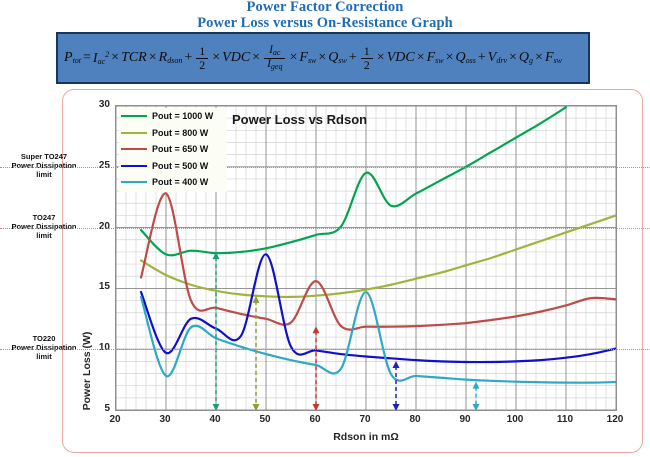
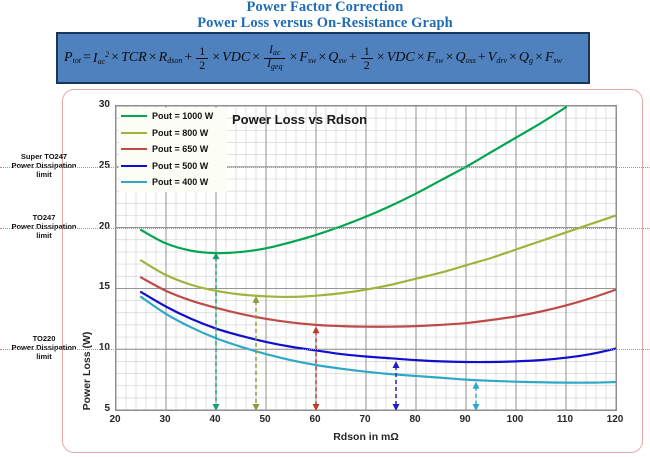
Pout = 1000 W/30: 17.8 -> 18.7
Pout = 650 W/30: 22.8 -> 14.8
Pout = 500 W/30: 9.7 -> 13.5
Pout = 400 W/30: 7.8 -> 12.9
Pout = 500 W/50: 17.8 -> 10.6
Pout = 650 W/60: 15.6 -> 12.0
Pout = 1000 W/70: 24.5 -> 20.9
Pout = 400 W/70: 14.7 -> 8.2
Pout = 650 W/120: 14.1 -> 14.9
